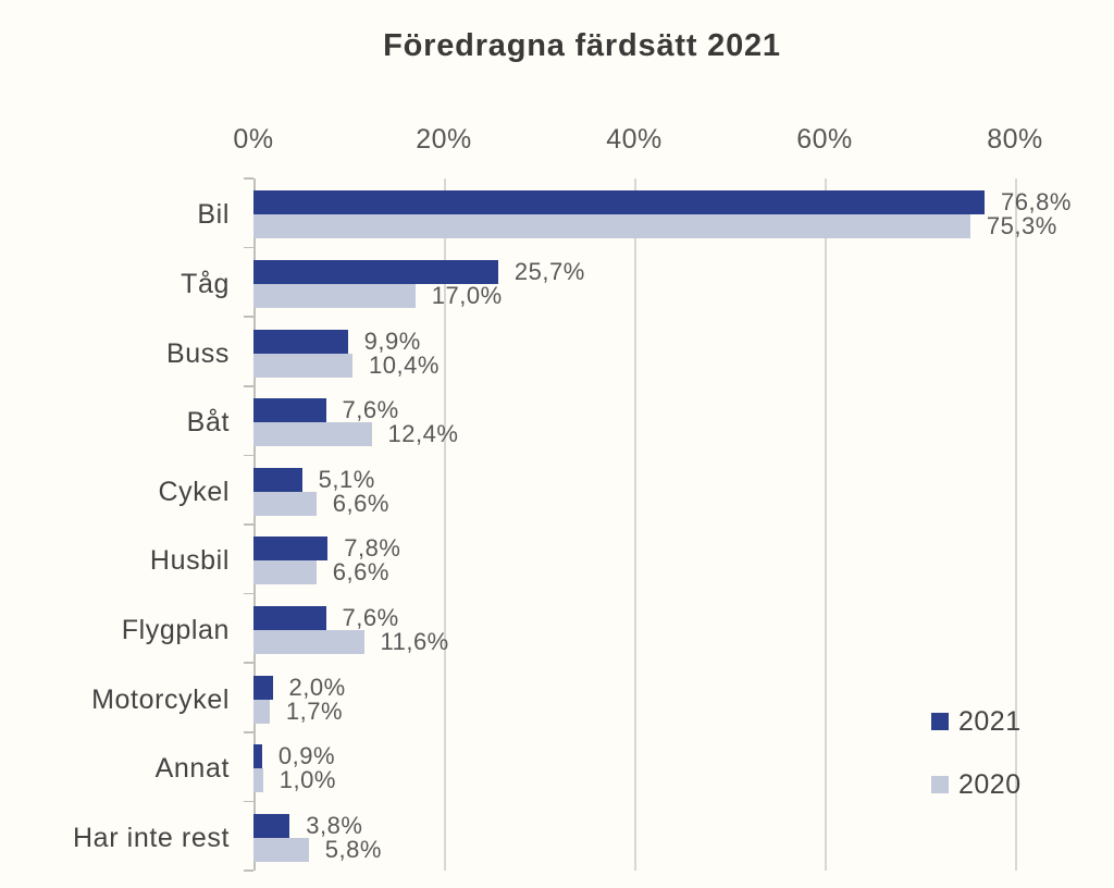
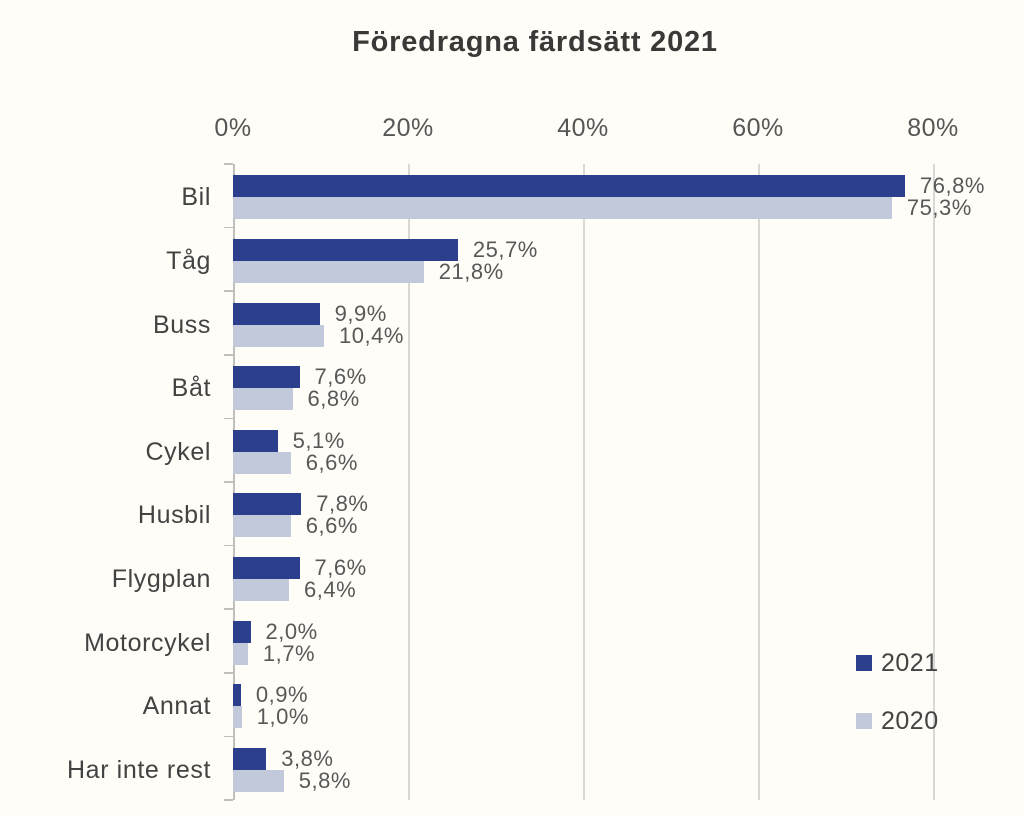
2020/Tåg: 17,0% -> 21,8%
2020/Båt: 12,4% -> 6,8%
2020/Flygplan: 11,6% -> 6,4%
